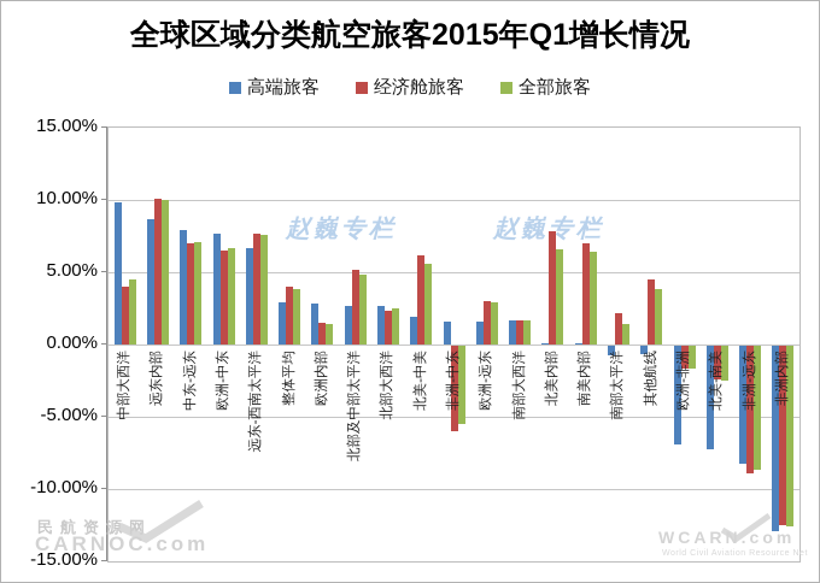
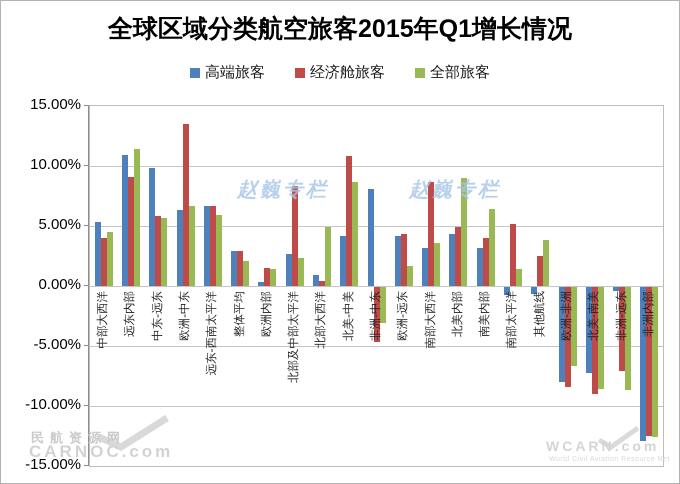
高端旅客/中部大西洋: 9.8% -> 5.3%
高端旅客/远东内部: 8.7% -> 10.9%
经济舱旅客/远东内部: 10.1% -> 9.1%
全部旅客/远东内部: 10.0% -> 11.4%
高端旅客/中东-远东: 7.9% -> 9.8%
经济舱旅客/中东-远东: 7.0% -> 5.8%
全部旅客/中东-远东: 7.1% -> 5.7%
高端旅客/欧洲-中东: 7.7% -> 6.3%
经济舱旅客/欧洲-中东: 6.5% -> 13.5%
经济舱旅客/远东-西南太平洋: 7.7% -> 6.7%
全部旅客/远东-西南太平洋: 7.6% -> 5.9%
经济舱旅客/整体平均: 4.0% -> 2.9%
全部旅客/整体平均: 3.8% -> 2.1%
高端旅客/欧洲内部: 2.8% -> 0.3%
经济舱旅客/北部及中部太平洋: 5.2% -> 8.3%
全部旅客/北部及中部太平洋: 4.8% -> 2.3%
高端旅客/北部大西洋: 2.7% -> 0.9%
经济舱旅客/北部大西洋: 2.3% -> 0.4%
全部旅客/北部大西洋: 2.5% -> 4.9%
高端旅客/北美-中美: 1.9% -> 4.2%
经济舱旅客/北美-中美: 6.2% -> 10.8%
全部旅客/北美-中美: 5.6% -> 8.7%
高端旅客/非洲-中东: 1.6% -> 8.1%
经济舱旅客/非洲-中东: -5.9% -> -4.6%
全部旅客/非洲-中东: -5.4% -> -3.0%
高端旅客/欧洲-远东: 1.6% -> 4.2%
经济舱旅客/欧洲-远东: 3.0% -> 4.3%
全部旅客/欧洲-远东: 2.9% -> 1.7%
高端旅客/南部大西洋: 1.7% -> 3.2%
经济舱旅客/南部大西洋: 1.7% -> 8.7%
全部旅客/南部大西洋: 1.7% -> 3.6%
高端旅客/北美内部: 0.1% -> 4.3%
经济舱旅客/北美内部: 7.8% -> 4.9%
全部旅客/北美内部: 6.6% -> 9.0%
高端旅客/南美内部: 0.1% -> 3.2%
经济舱旅客/南美内部: 7.0% -> 4.0%
经济舱旅客/南部太平洋: 2.2% -> 5.2%
经济舱旅客/其他航线: 4.5% -> 2.5%
高端旅客/欧洲-非洲: -6.8% -> -7.9%
经济舱旅客/欧洲-非洲: -1.6% -> -8.3%
全部旅客/欧洲-非洲: -1.6% -> -6.6%
经济舱旅客/北美-南美: -2.3% -> -8.9%
全部旅客/北美-南美: -2.4% -> -8.5%
高端旅客/非洲-远东: -8.2% -> -0.3%
经济舱旅客/非洲-远东: -8.8% -> -7.0%
